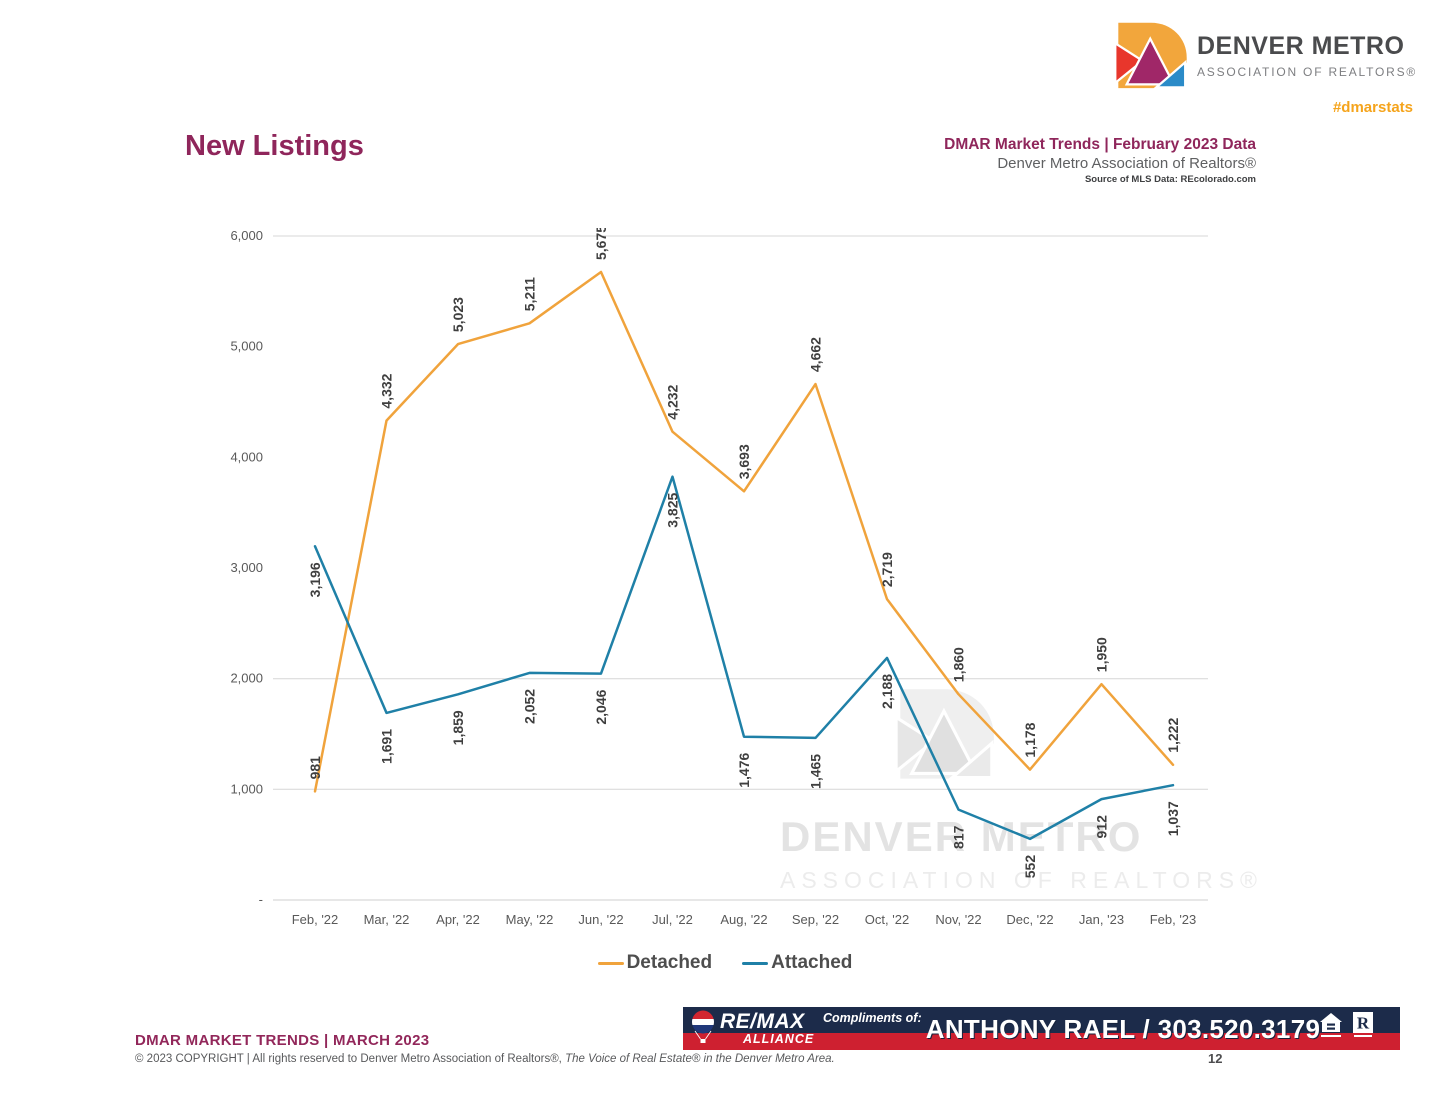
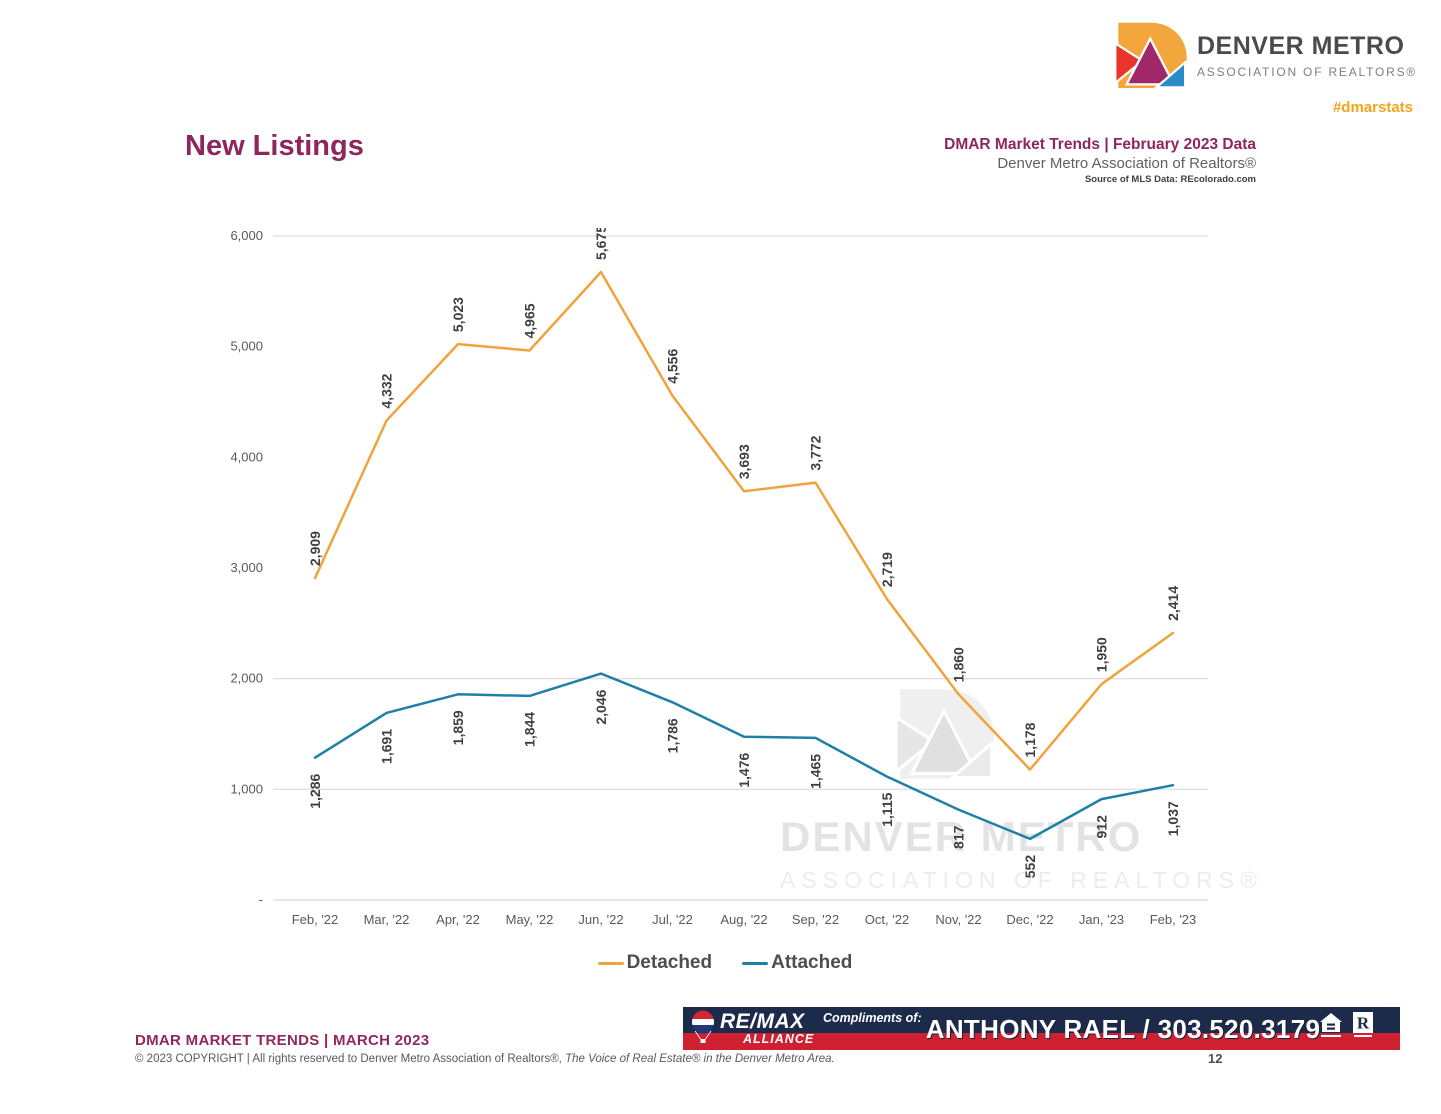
Detached/Feb, '22: 981 -> 2,909
Attached/Feb, '22: 3,196 -> 1,286
Detached/May, '22: 5,211 -> 4,965
Attached/May, '22: 2,052 -> 1,844
Detached/Jul, '22: 4,232 -> 4,556
Attached/Jul, '22: 3,825 -> 1,786
Detached/Sep, '22: 4,662 -> 3,772
Attached/Oct, '22: 2,188 -> 1,115
Detached/Feb, '23: 1,222 -> 2,414
